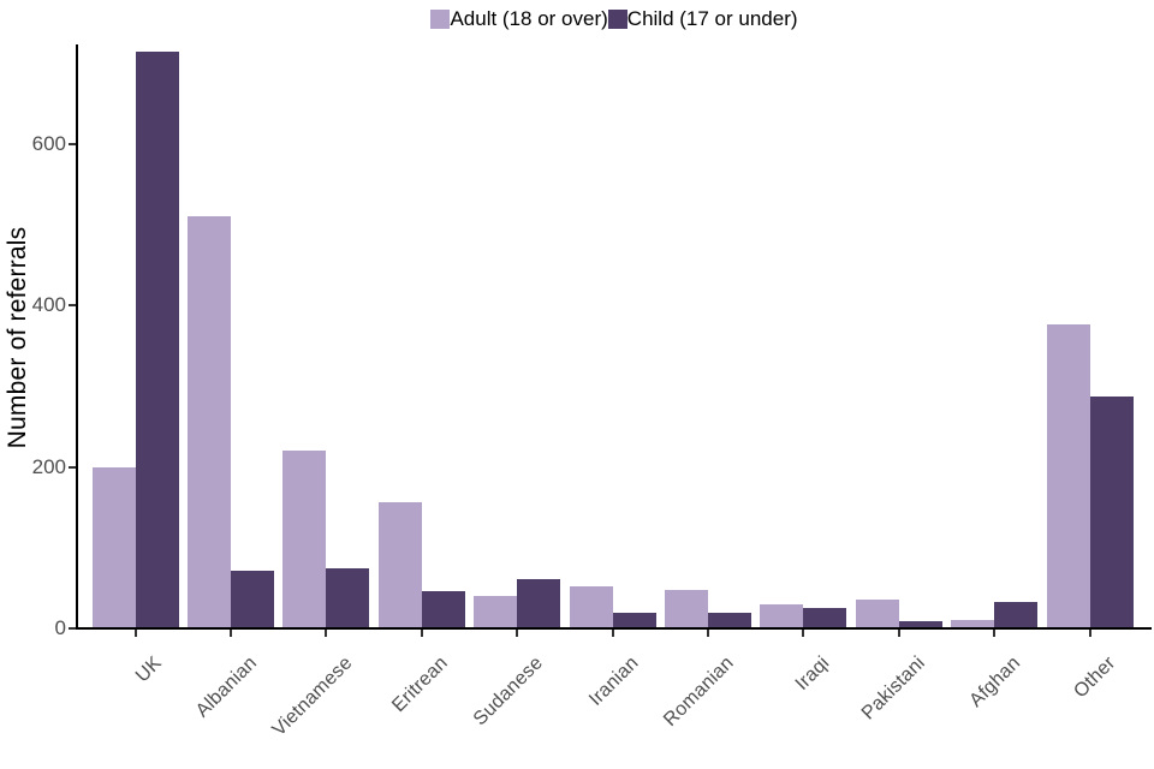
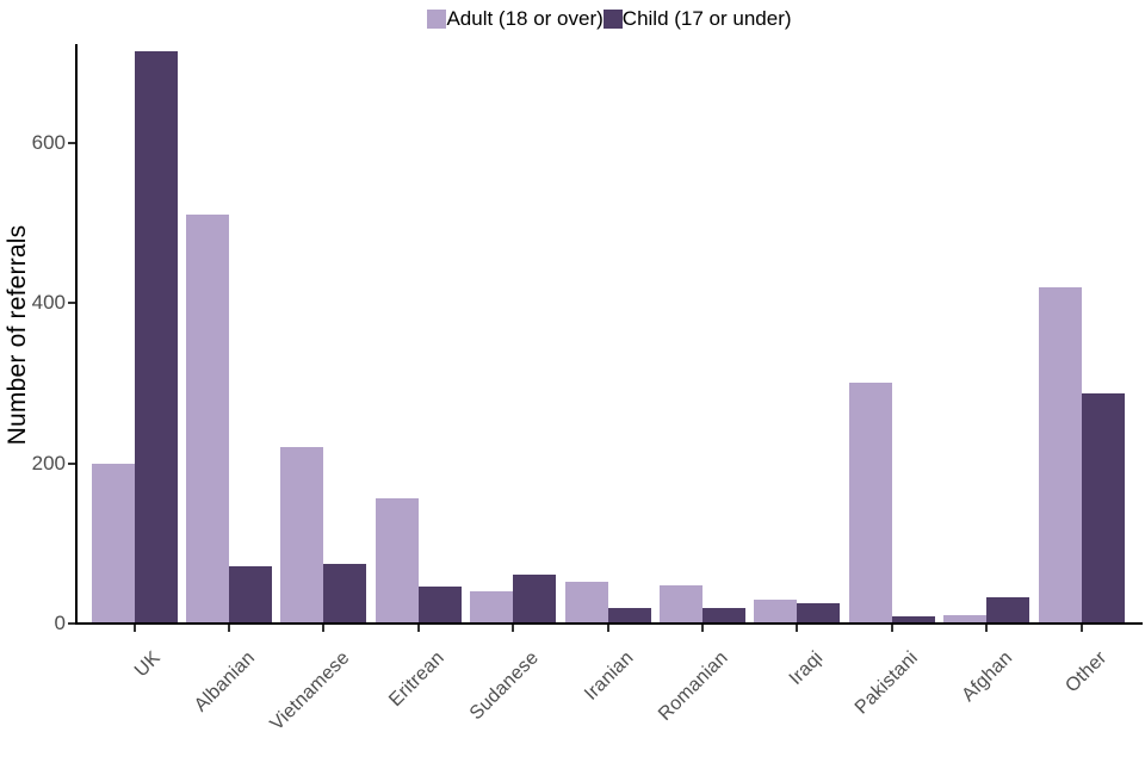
Adult (18 or over)/Pakistani: 40 -> 300
Adult (18 or over)/Other: 380 -> 420
